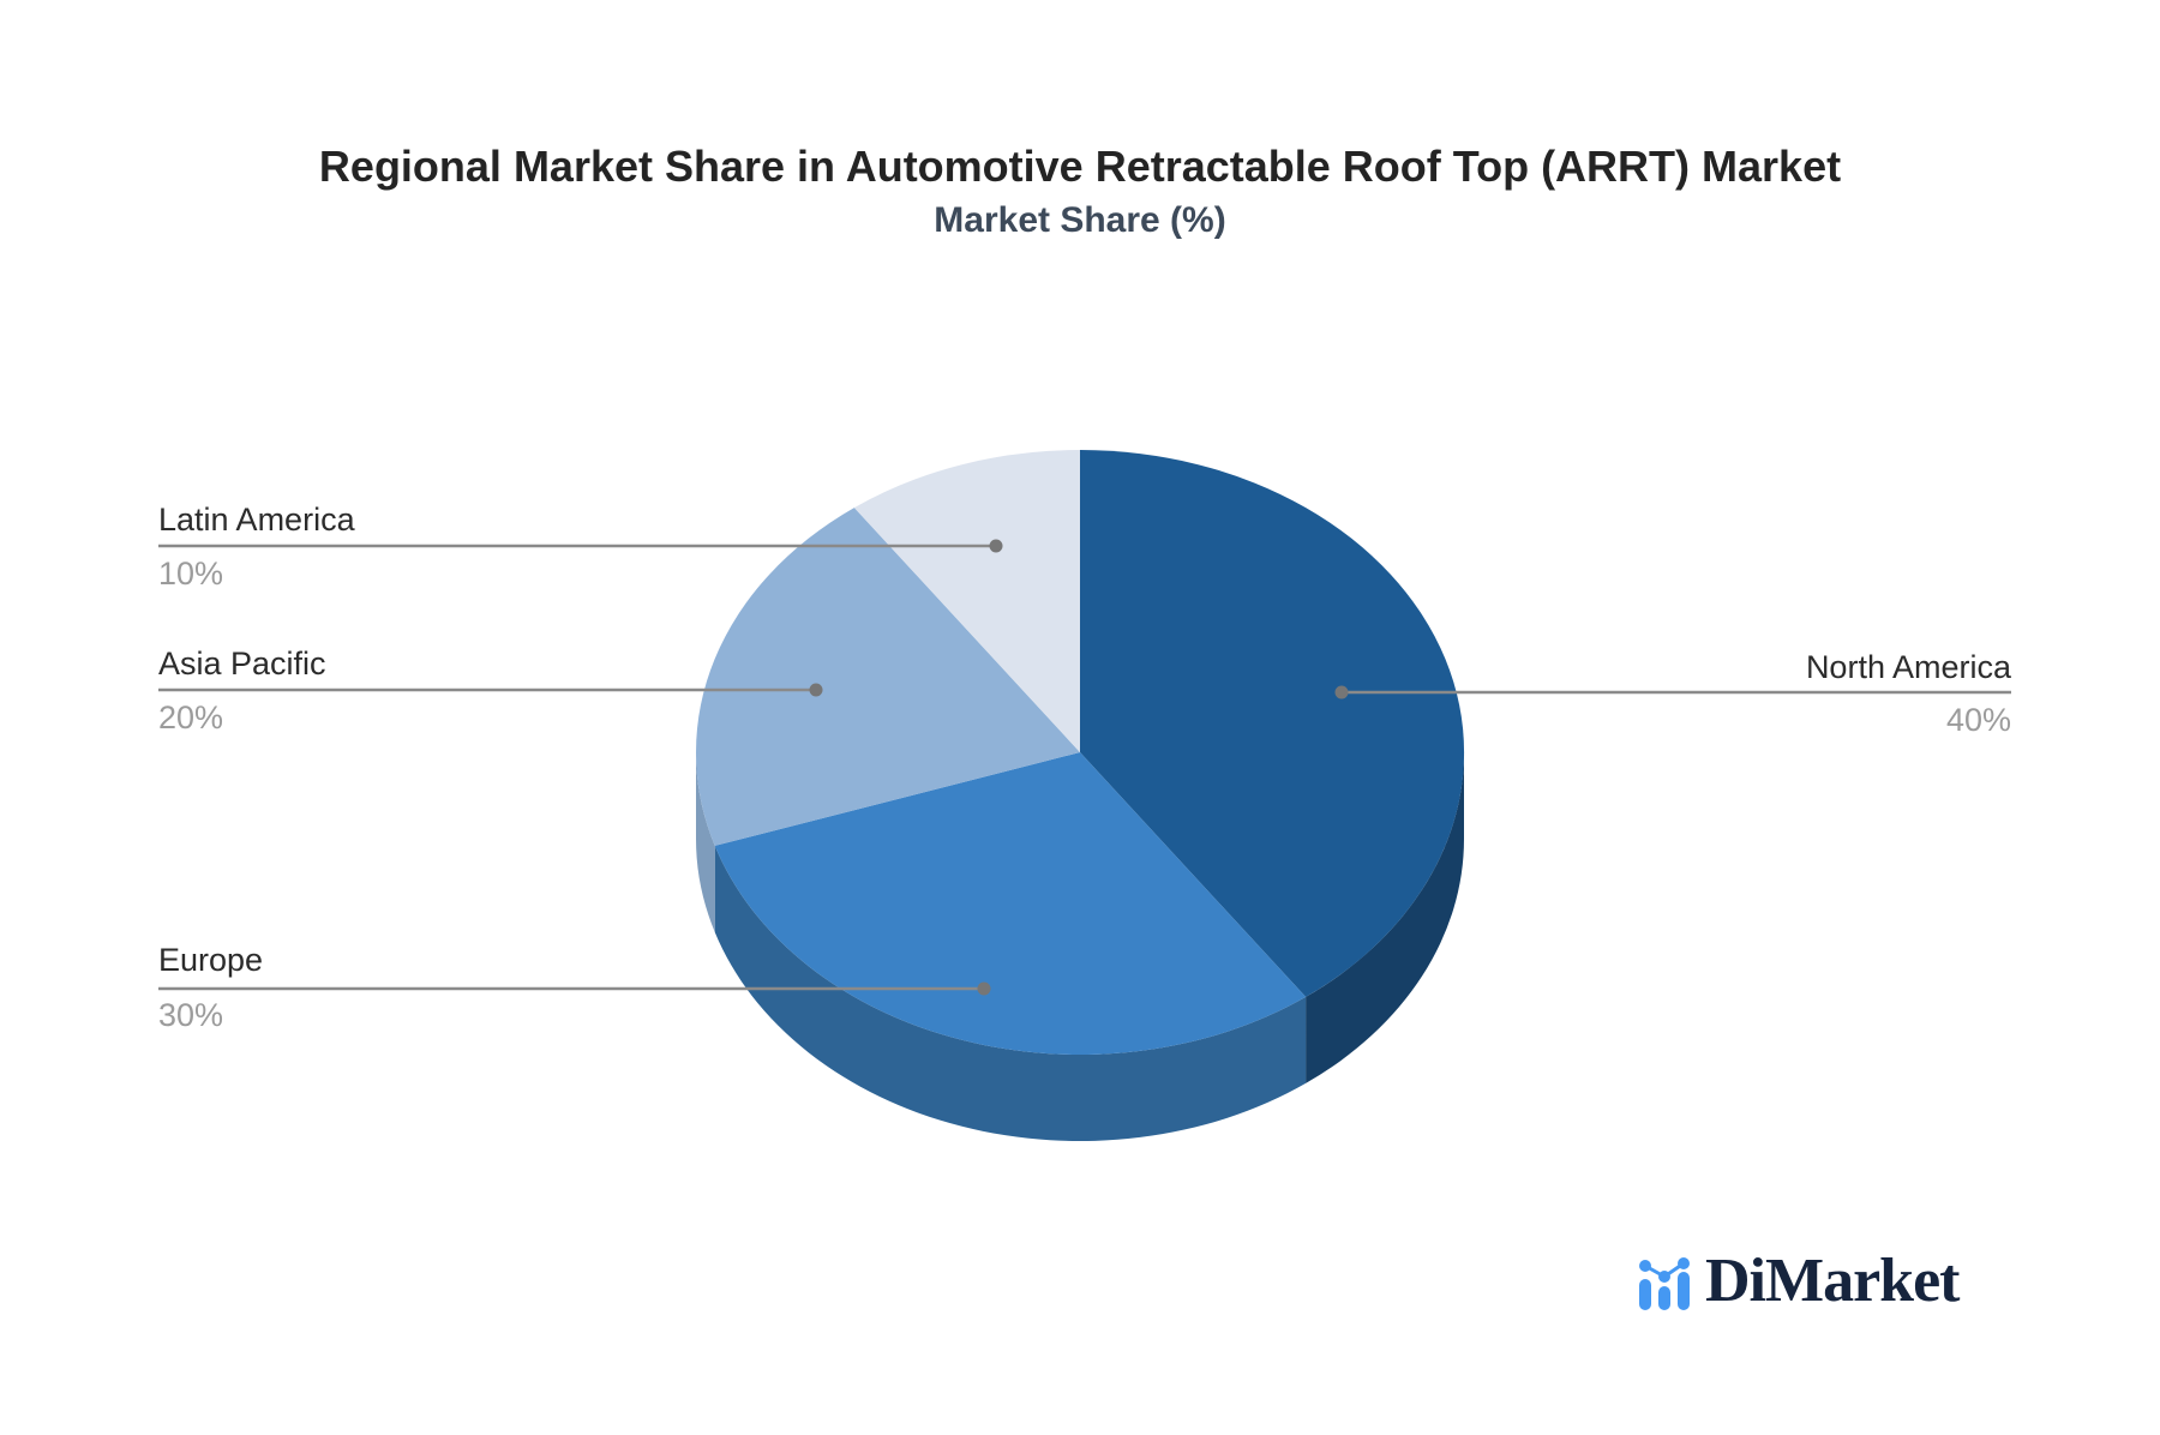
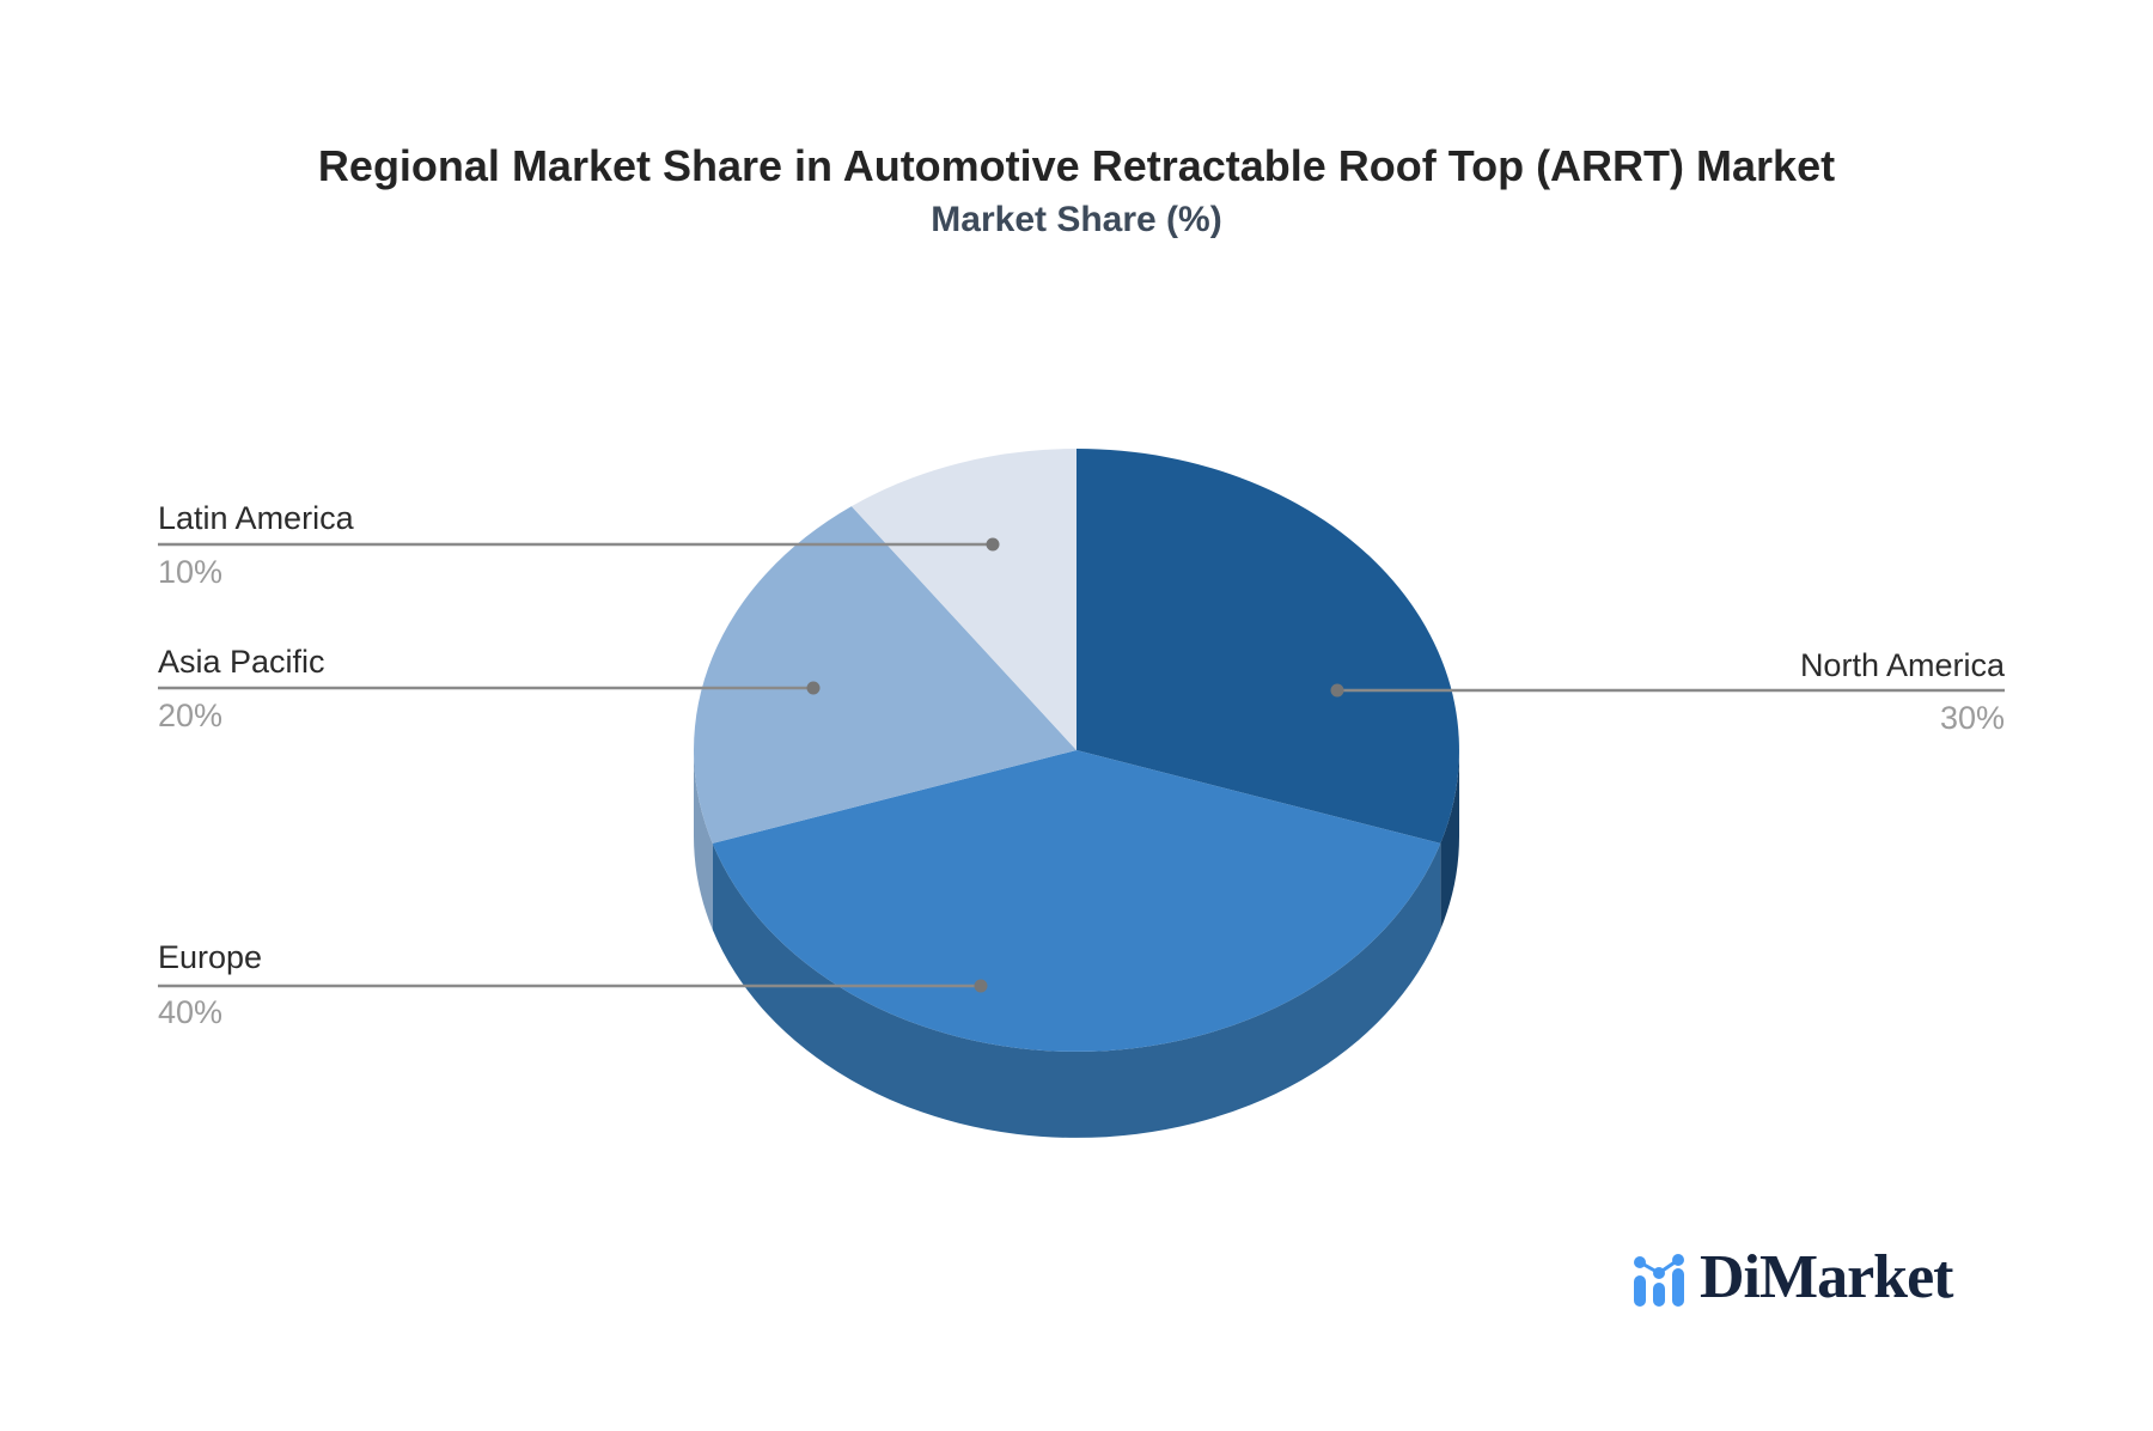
North America: 40% -> 30%
Europe: 30% -> 40%
